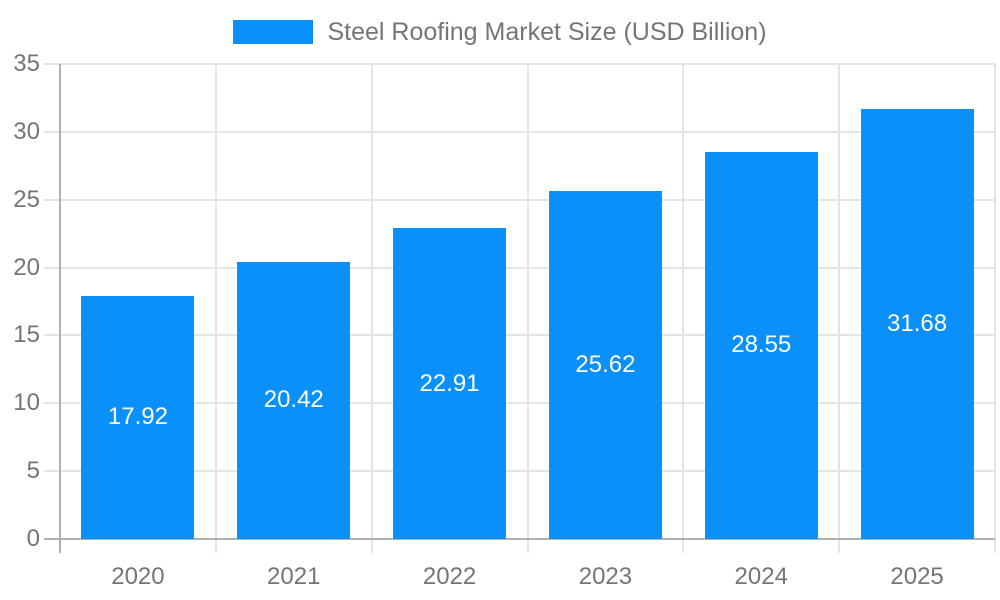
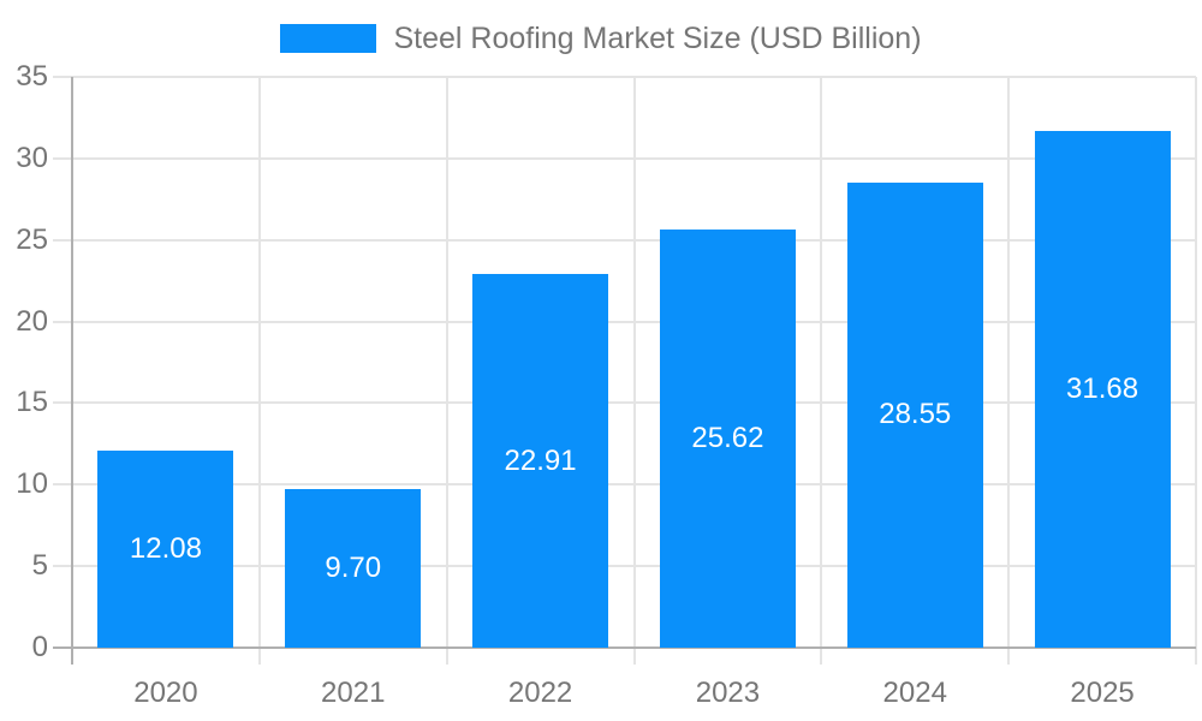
2020: 17.92 -> 12.08
2021: 20.42 -> 9.70
